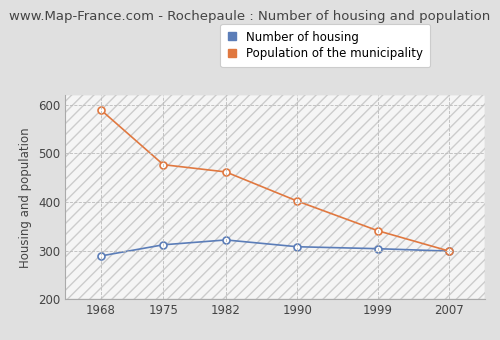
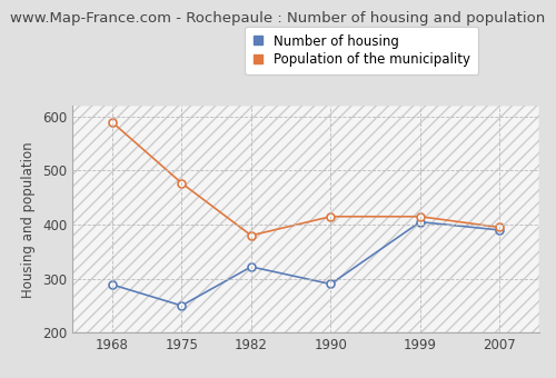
Number of housing/1975: 312 -> 250
Population of the municipality/1982: 462 -> 380
Number of housing/1990: 308 -> 290
Population of the municipality/1990: 402 -> 415
Number of housing/1999: 304 -> 405
Population of the municipality/1999: 341 -> 415
Number of housing/2007: 299 -> 390
Population of the municipality/2007: 299 -> 395
